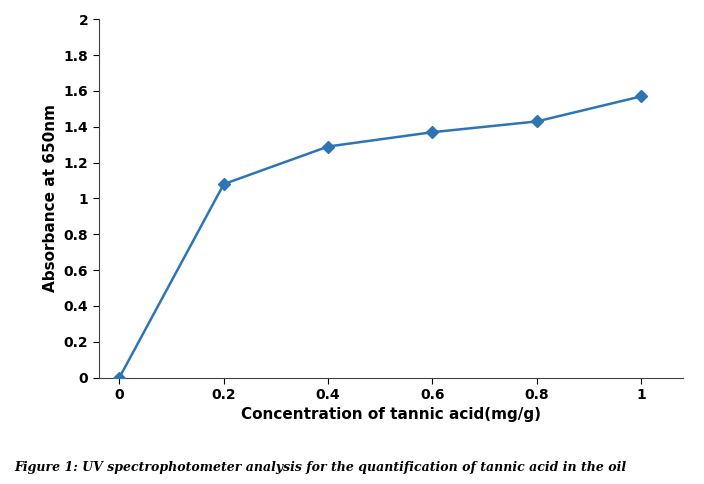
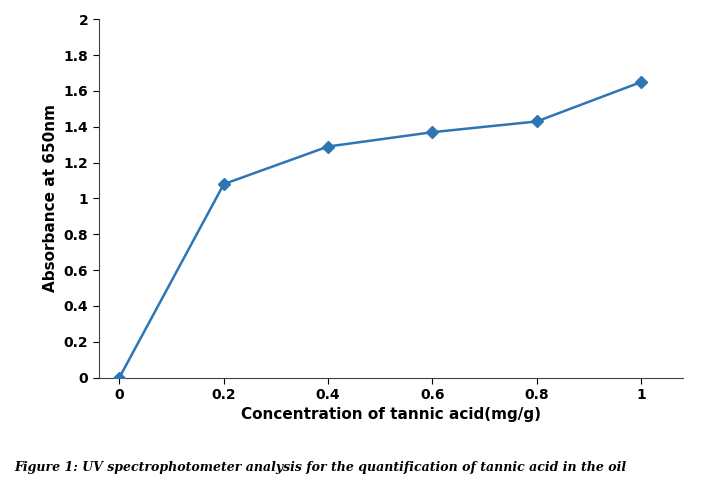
1: 1.57 -> 1.65
